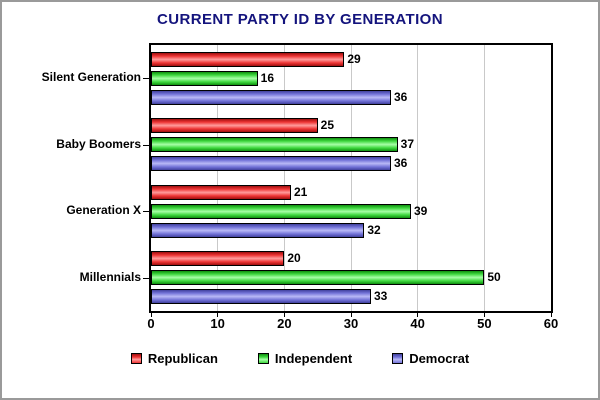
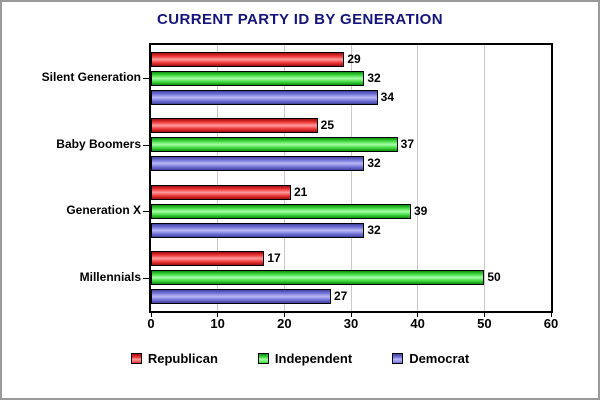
Independent/Silent Generation: 16 -> 32
Democrat/Silent Generation: 36 -> 34
Democrat/Baby Boomers: 36 -> 32
Republican/Millennials: 20 -> 17
Democrat/Millennials: 33 -> 27
